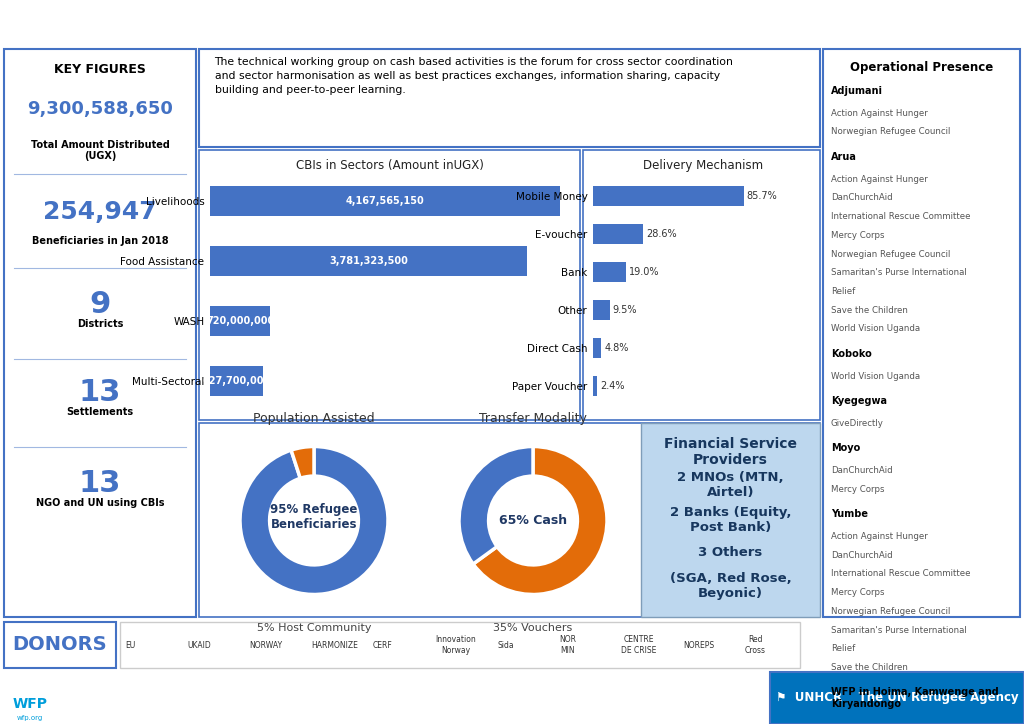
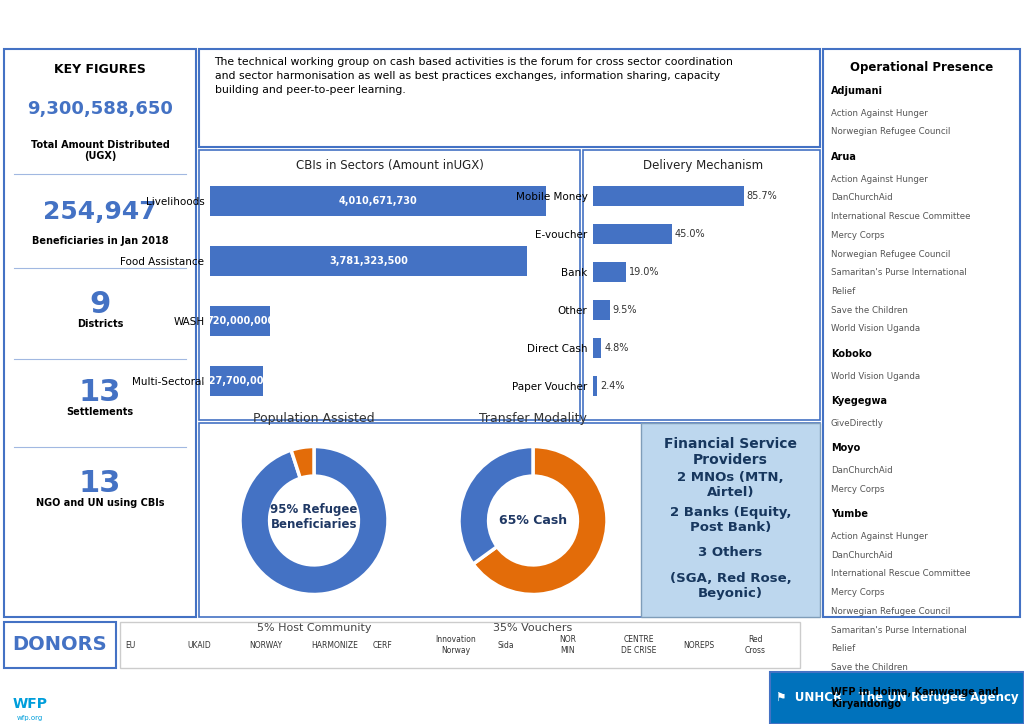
CBIs in Sectors (Amount inUGX)/Livelihoods: 4,167,565,150 -> 4,010,671,730
Delivery Mechanism/E-voucher: 28.6% -> 45.0%
